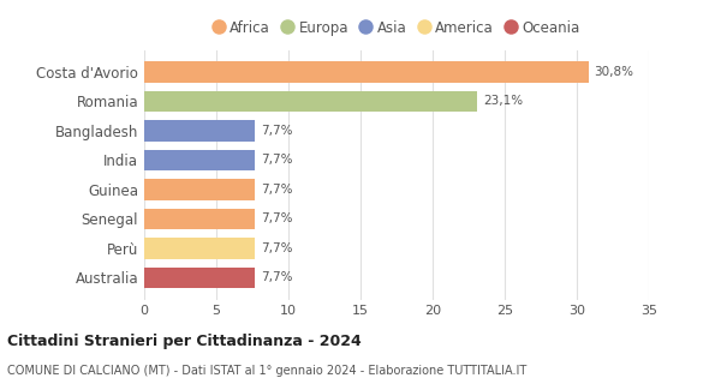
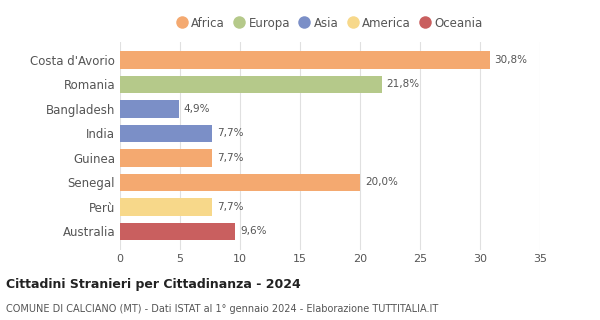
Romania: 23,1% -> 21,8%
Bangladesh: 7,7% -> 4,9%
Senegal: 7,7% -> 20,0%
Australia: 7,7% -> 9,6%
